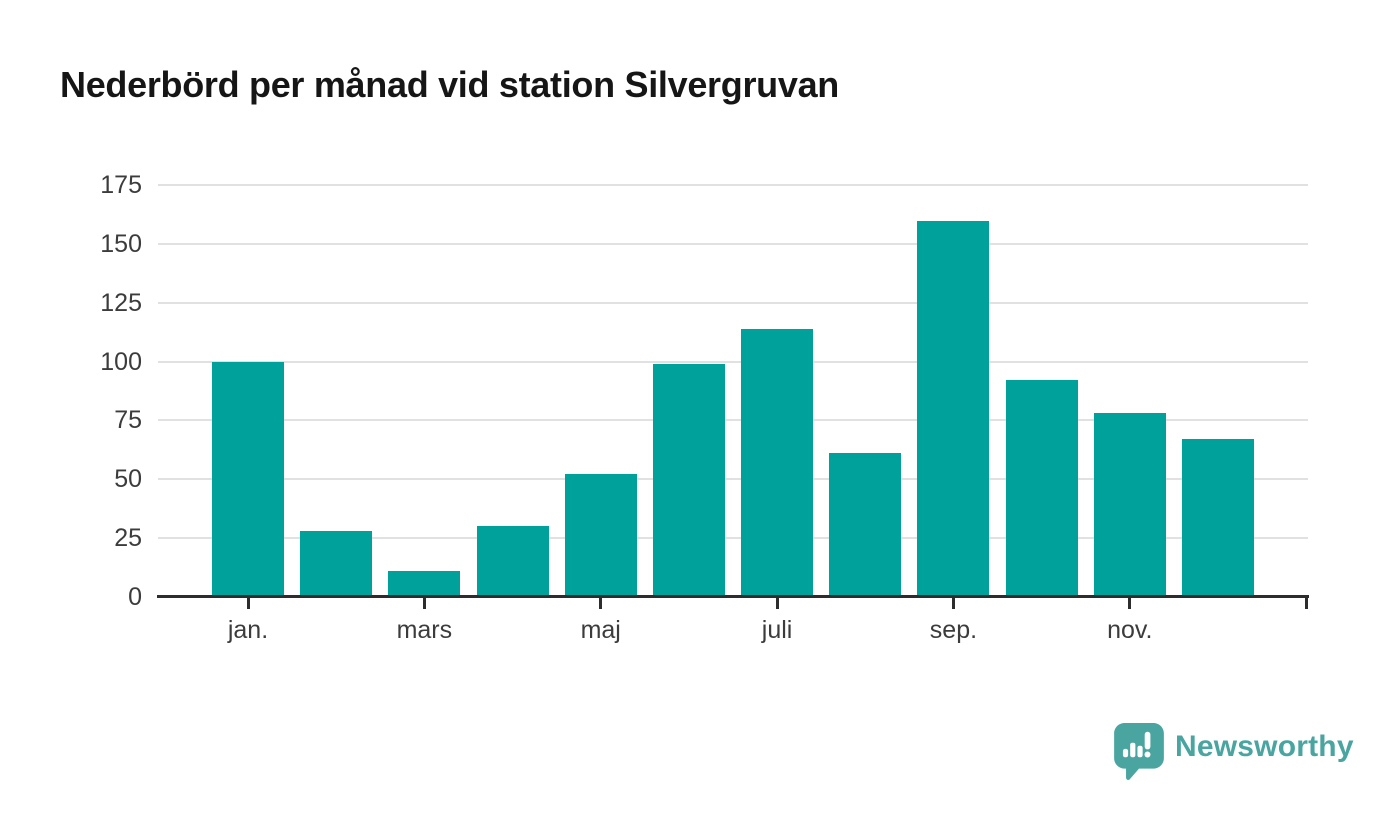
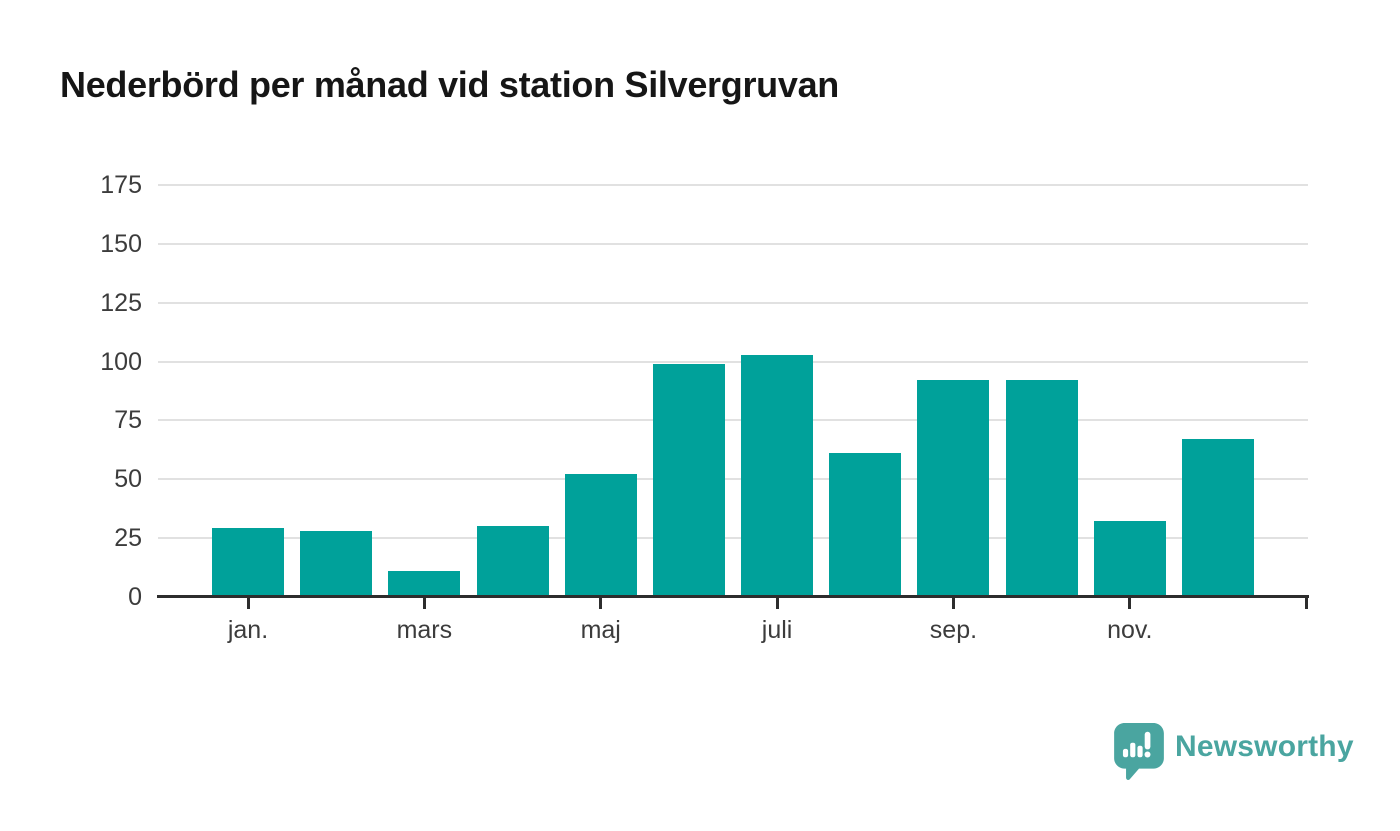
jan.: 100 -> 29
juli: 114 -> 103
sep.: 160 -> 92
nov.: 78 -> 32
